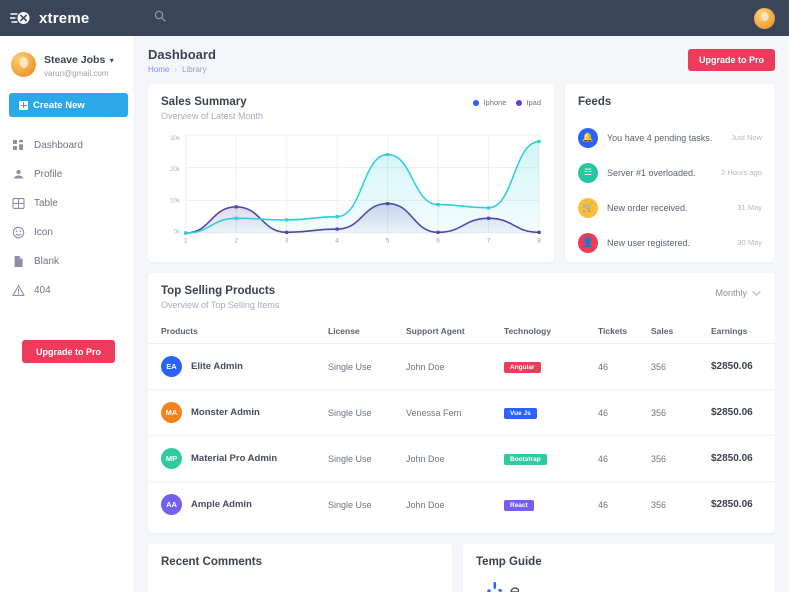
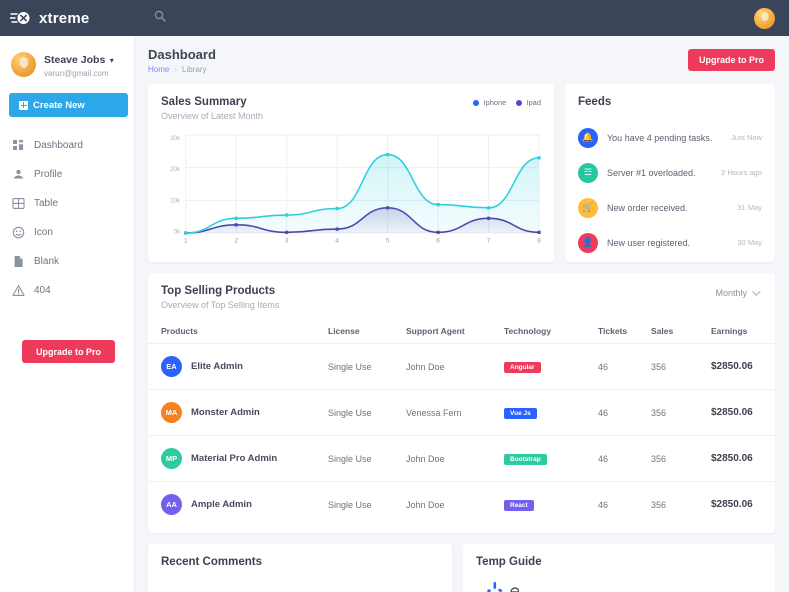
Ipad/2: 8k -> 2k
Iphone/3: 4k -> 6k
Iphone/4: 5k -> 8k
Ipad/5: 9k -> 8k
Iphone/8: 28k -> 23k
